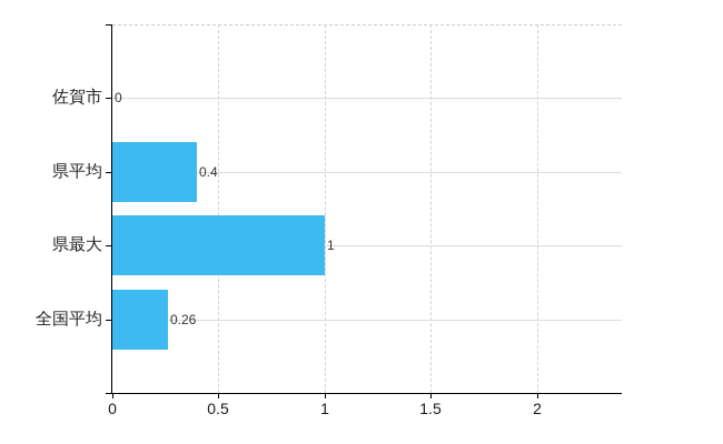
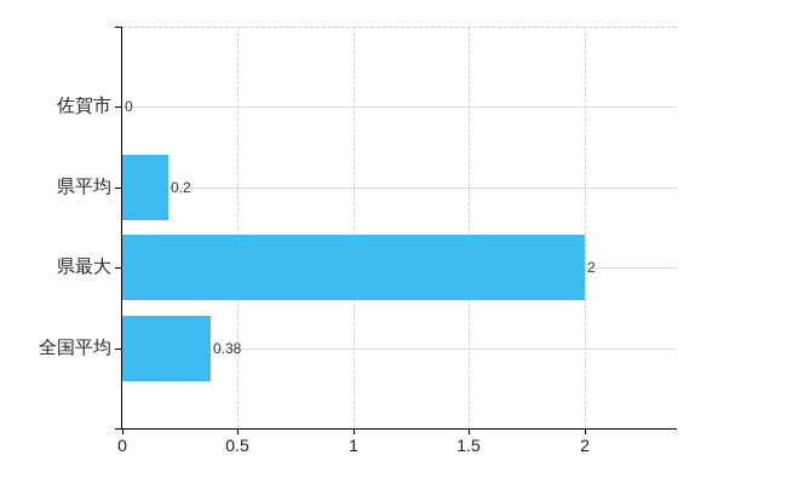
県平均: 0.4 -> 0.2
県最大: 1 -> 2
全国平均: 0.26 -> 0.38
